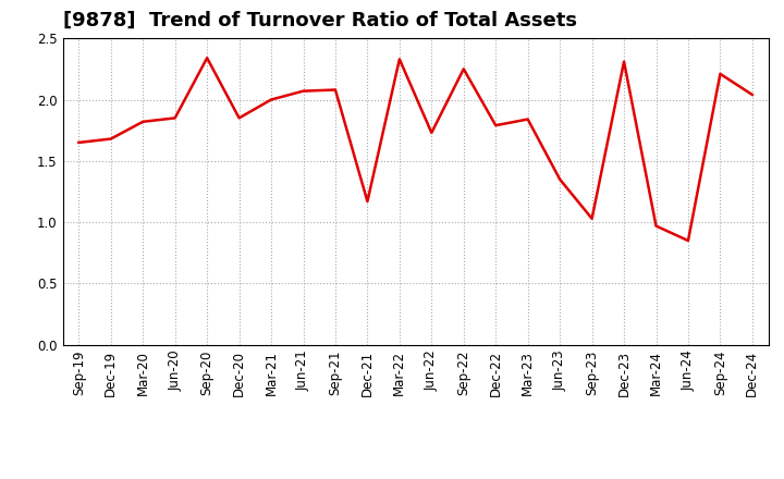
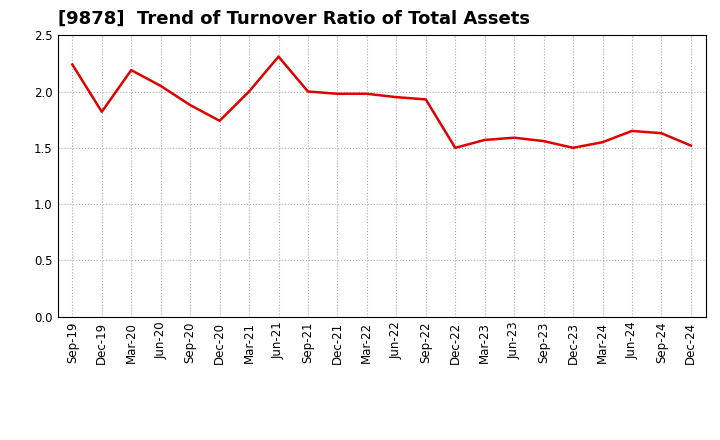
Sep-19: 1.65 -> 2.24
Dec-19: 1.68 -> 1.82
Mar-20: 1.82 -> 2.19
Jun-20: 1.85 -> 2.05
Sep-20: 2.34 -> 1.88
Dec-20: 1.85 -> 1.74
Jun-21: 2.07 -> 2.31
Sep-21: 2.08 -> 2.00
Dec-21: 1.17 -> 1.98
Mar-22: 2.33 -> 1.98
Jun-22: 1.73 -> 1.95
Sep-22: 2.25 -> 1.93
Dec-22: 1.79 -> 1.50
Mar-23: 1.84 -> 1.57
Jun-23: 1.35 -> 1.59
Sep-23: 1.03 -> 1.56
Dec-23: 2.31 -> 1.50
Mar-24: 0.97 -> 1.55
Jun-24: 0.85 -> 1.65
Sep-24: 2.21 -> 1.63
Dec-24: 2.04 -> 1.52
